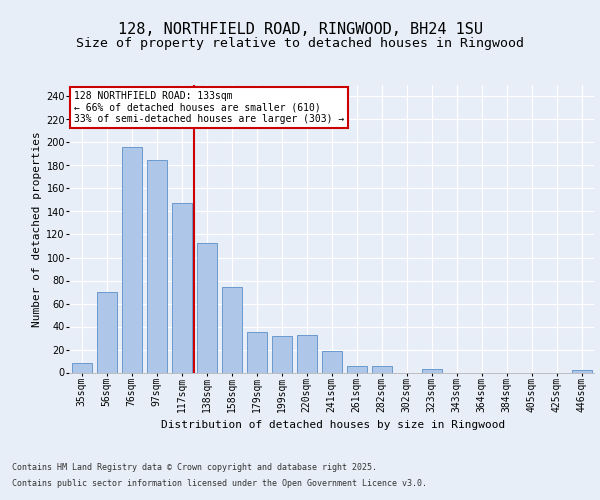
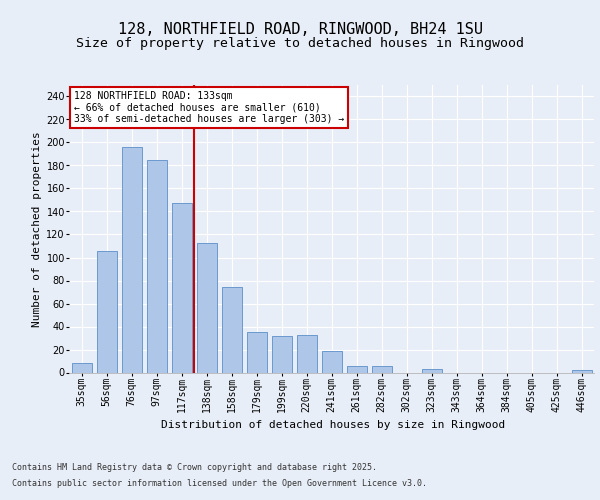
56sqm: 70 -> 106
